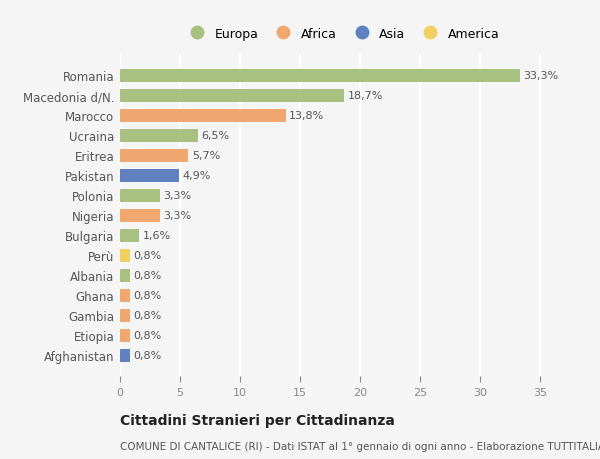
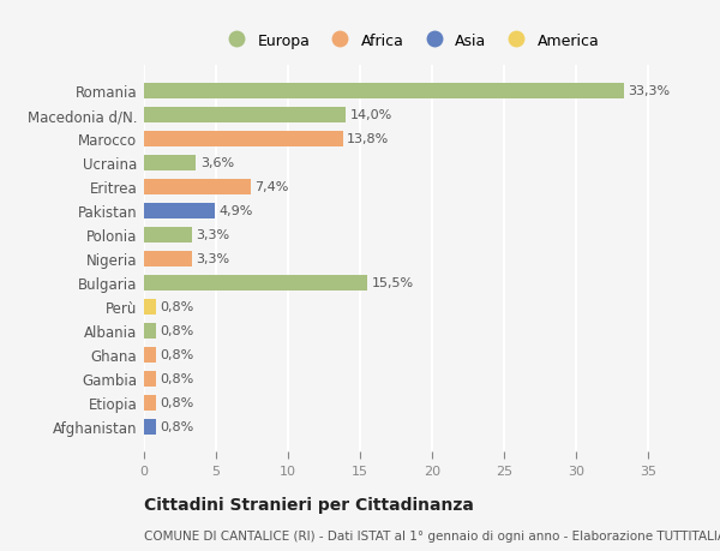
Macedonia d/N.: 18,7% -> 14,0%
Ucraina: 6,5% -> 3,6%
Eritrea: 5,7% -> 7,4%
Bulgaria: 1,6% -> 15,5%
